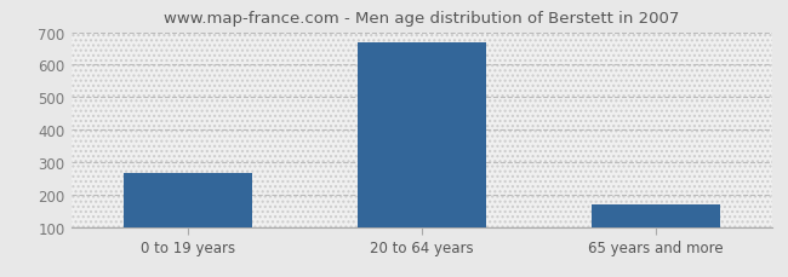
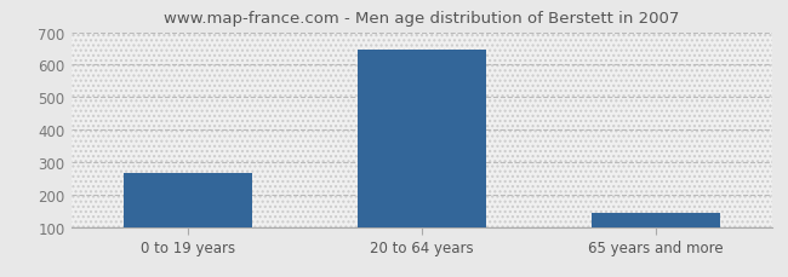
20 to 64 years: 670 -> 645
65 years and more: 170 -> 142
